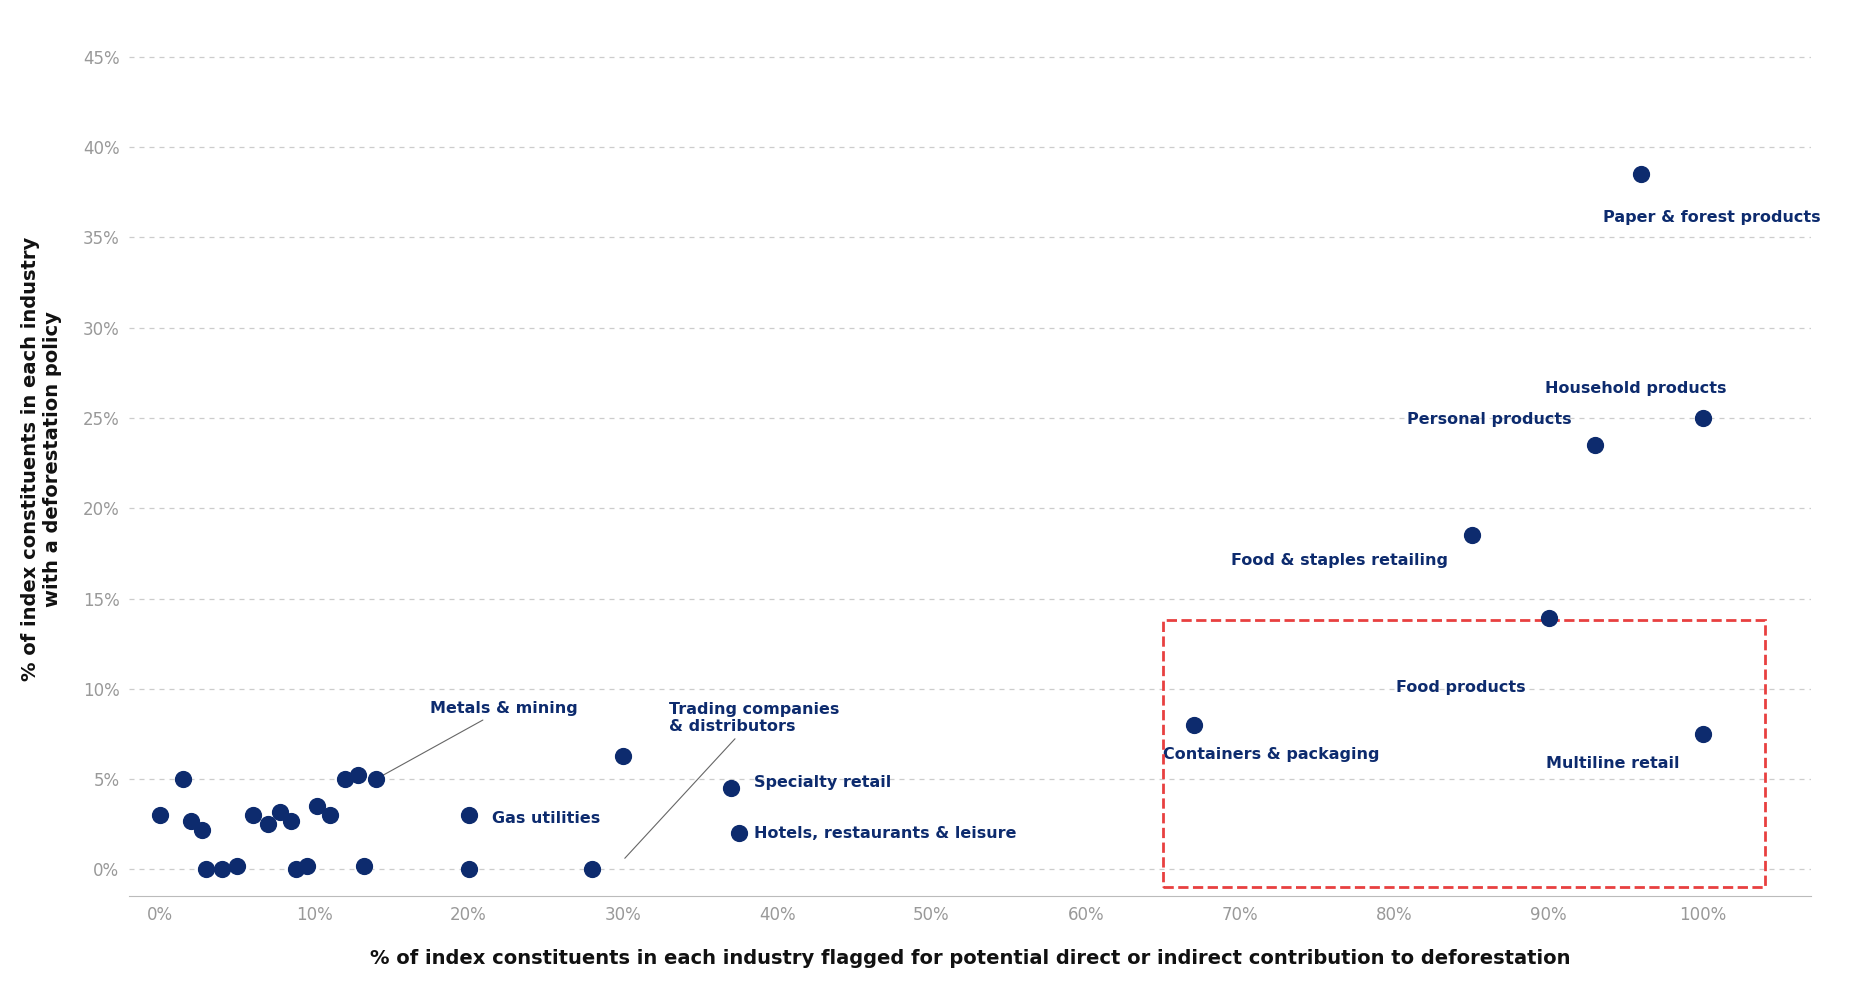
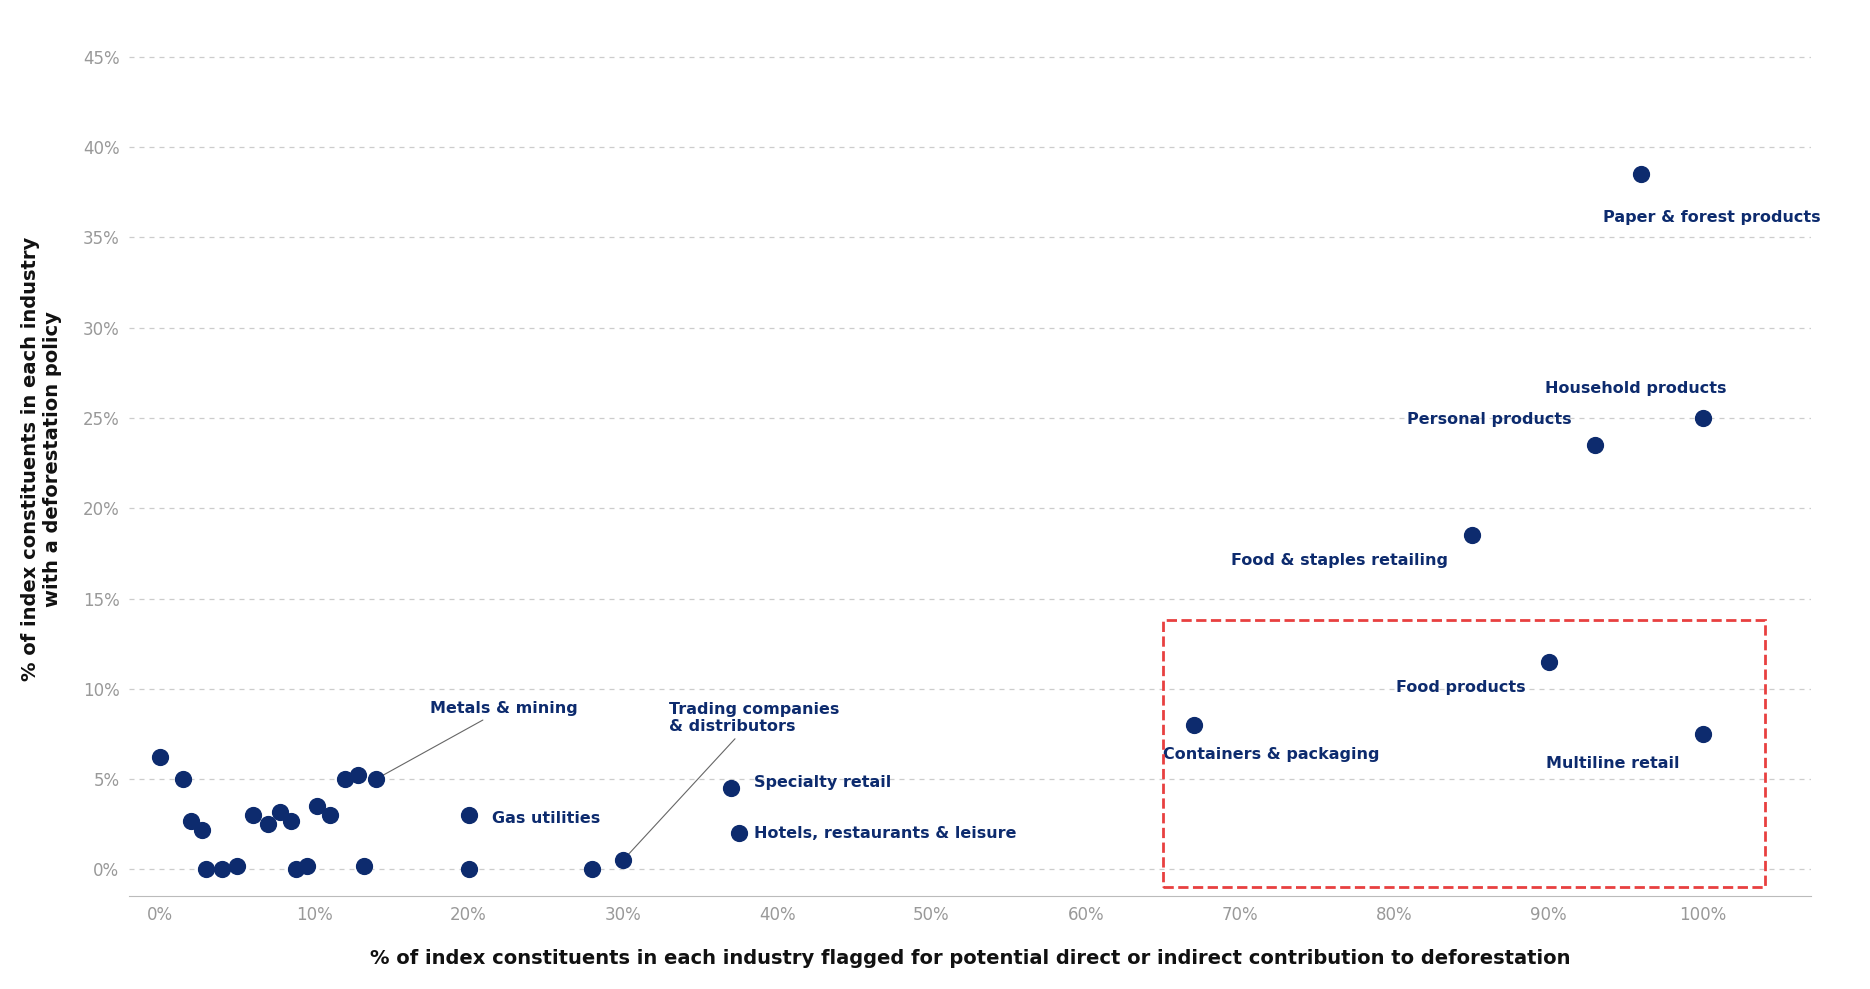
0%: 3.0% -> 6.2%
30%: 6.3% -> 0.5%
90%: 13.9% -> 11.5%
